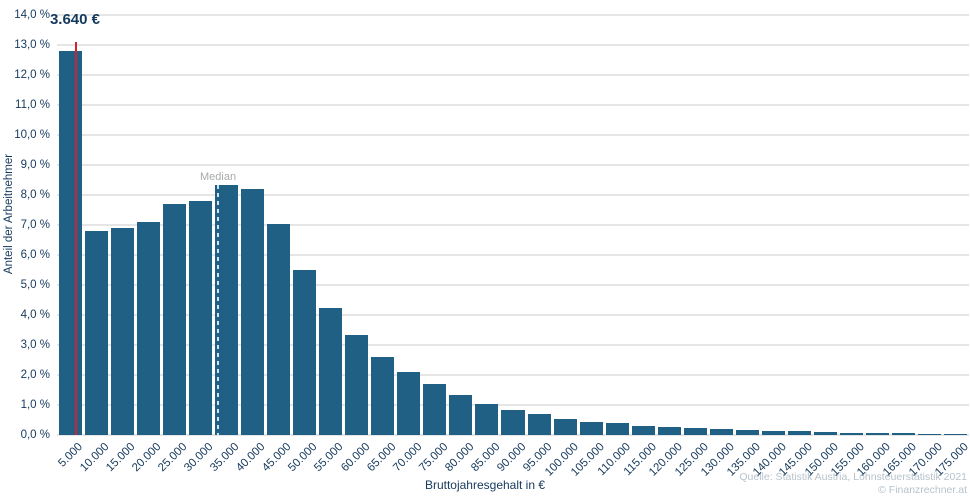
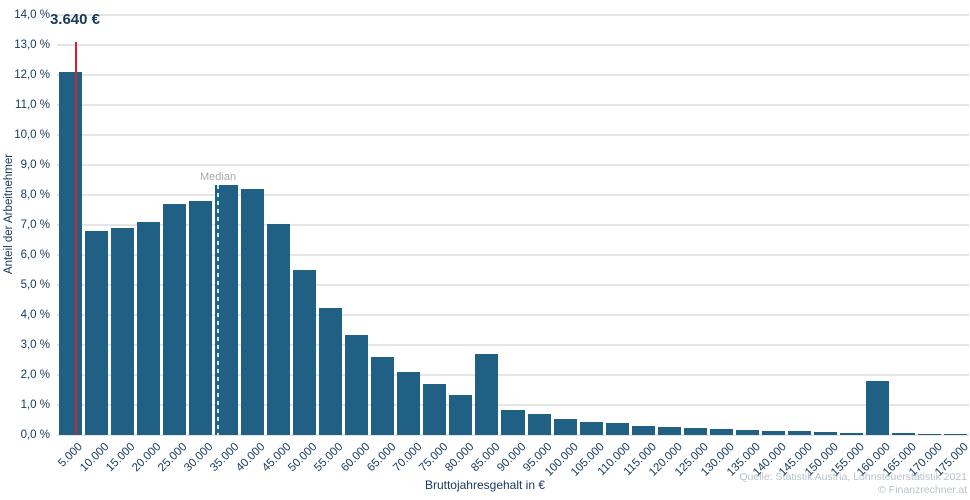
5.000: 12,8% -> 12,1%
85.000: 1,1% -> 2,7%
160.000: 0,1% -> 1,8%
